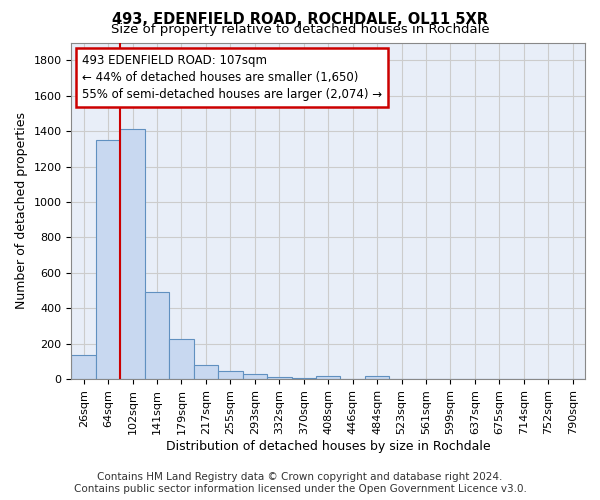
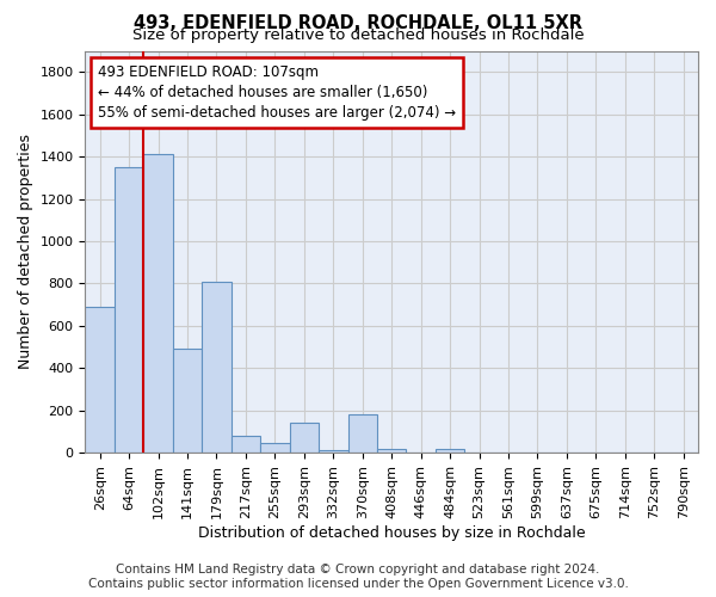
26sqm: 140 -> 690
179sqm: 220 -> 810
293sqm: 30 -> 140
370sqm: 0 -> 180
